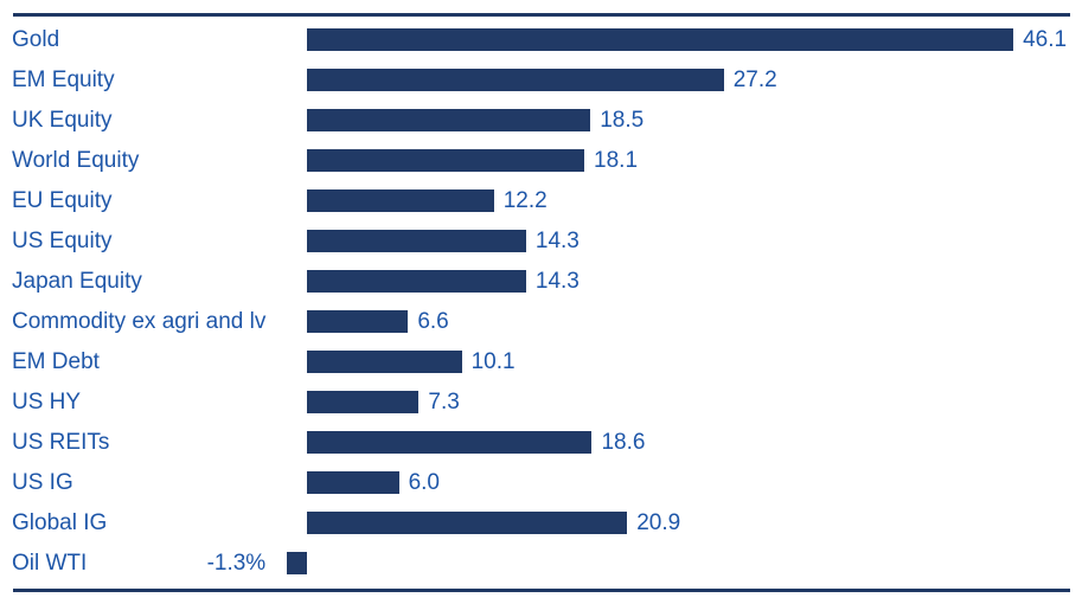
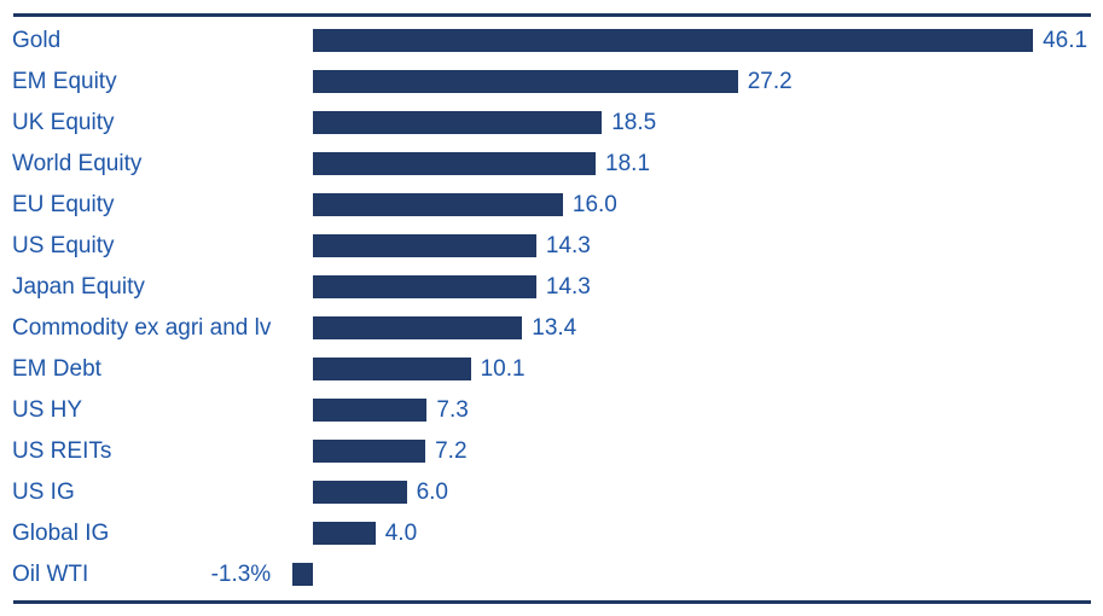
EU Equity: 12.2 -> 16.0
Commodity ex agri and lv: 6.6 -> 13.4
US REITs: 18.6 -> 7.2
Global IG: 20.9 -> 4.0
